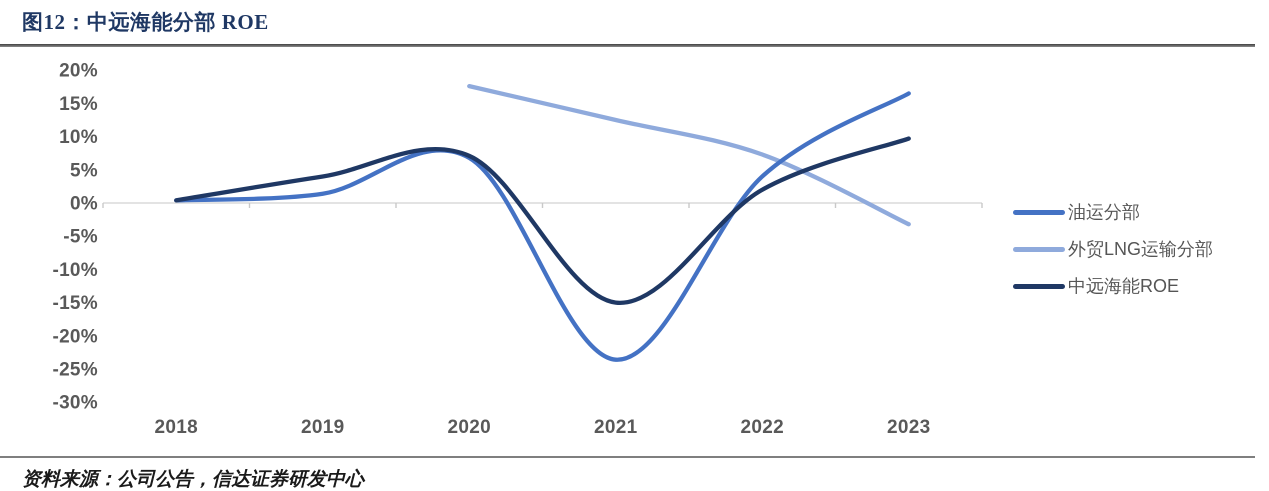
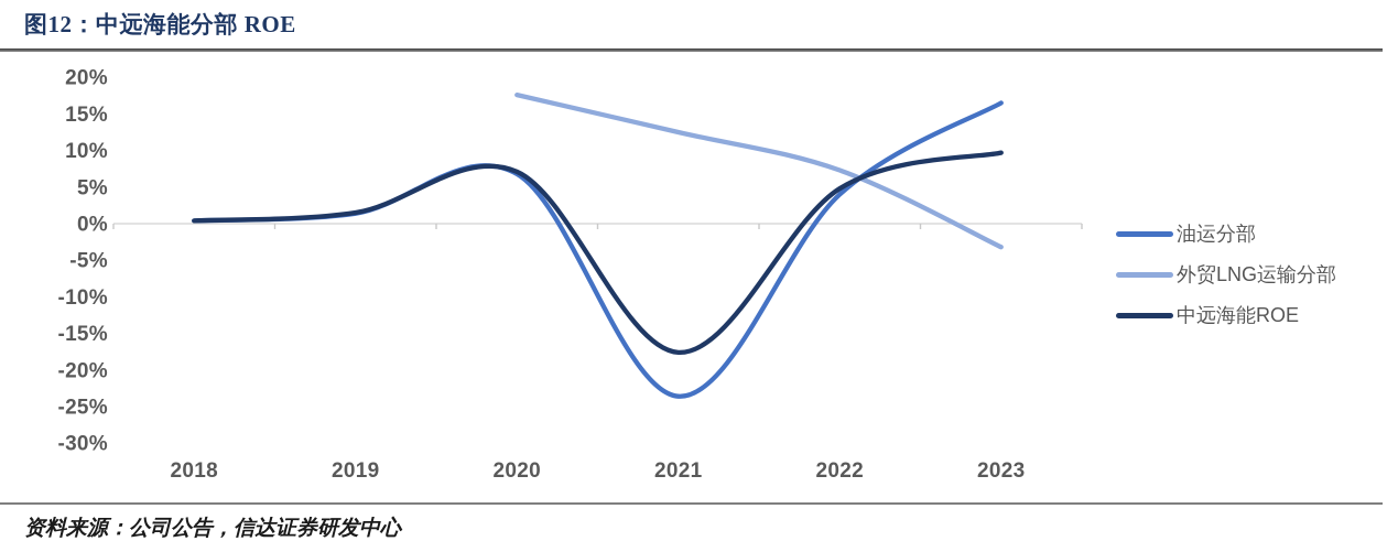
中远海能ROE/2019: 4% -> 2%
中远海能ROE/2021: -15% -> -18%
中远海能ROE/2022: 2% -> 5%
